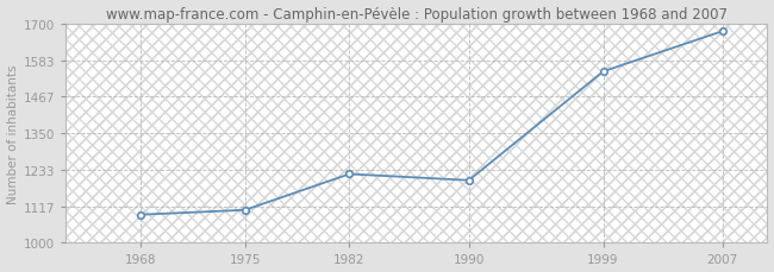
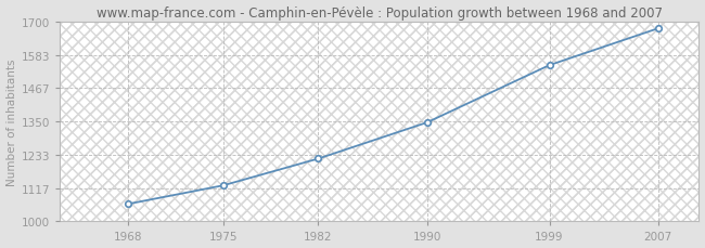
1968: 1090 -> 1061
1975: 1105 -> 1126
1990: 1200 -> 1347
